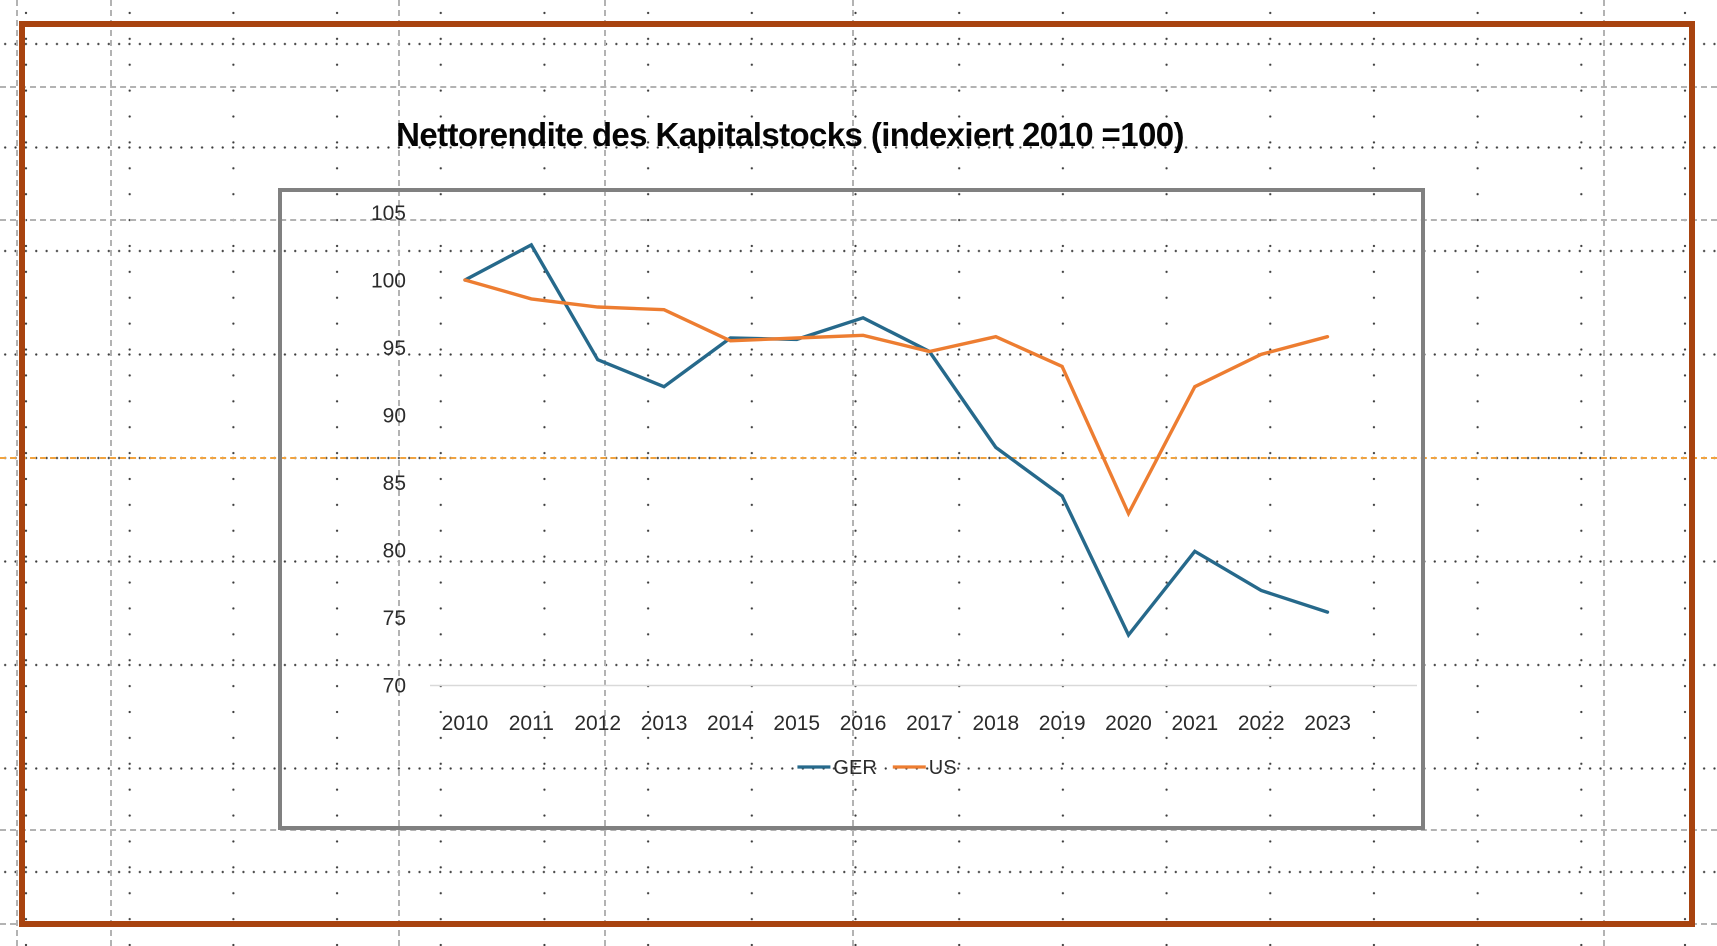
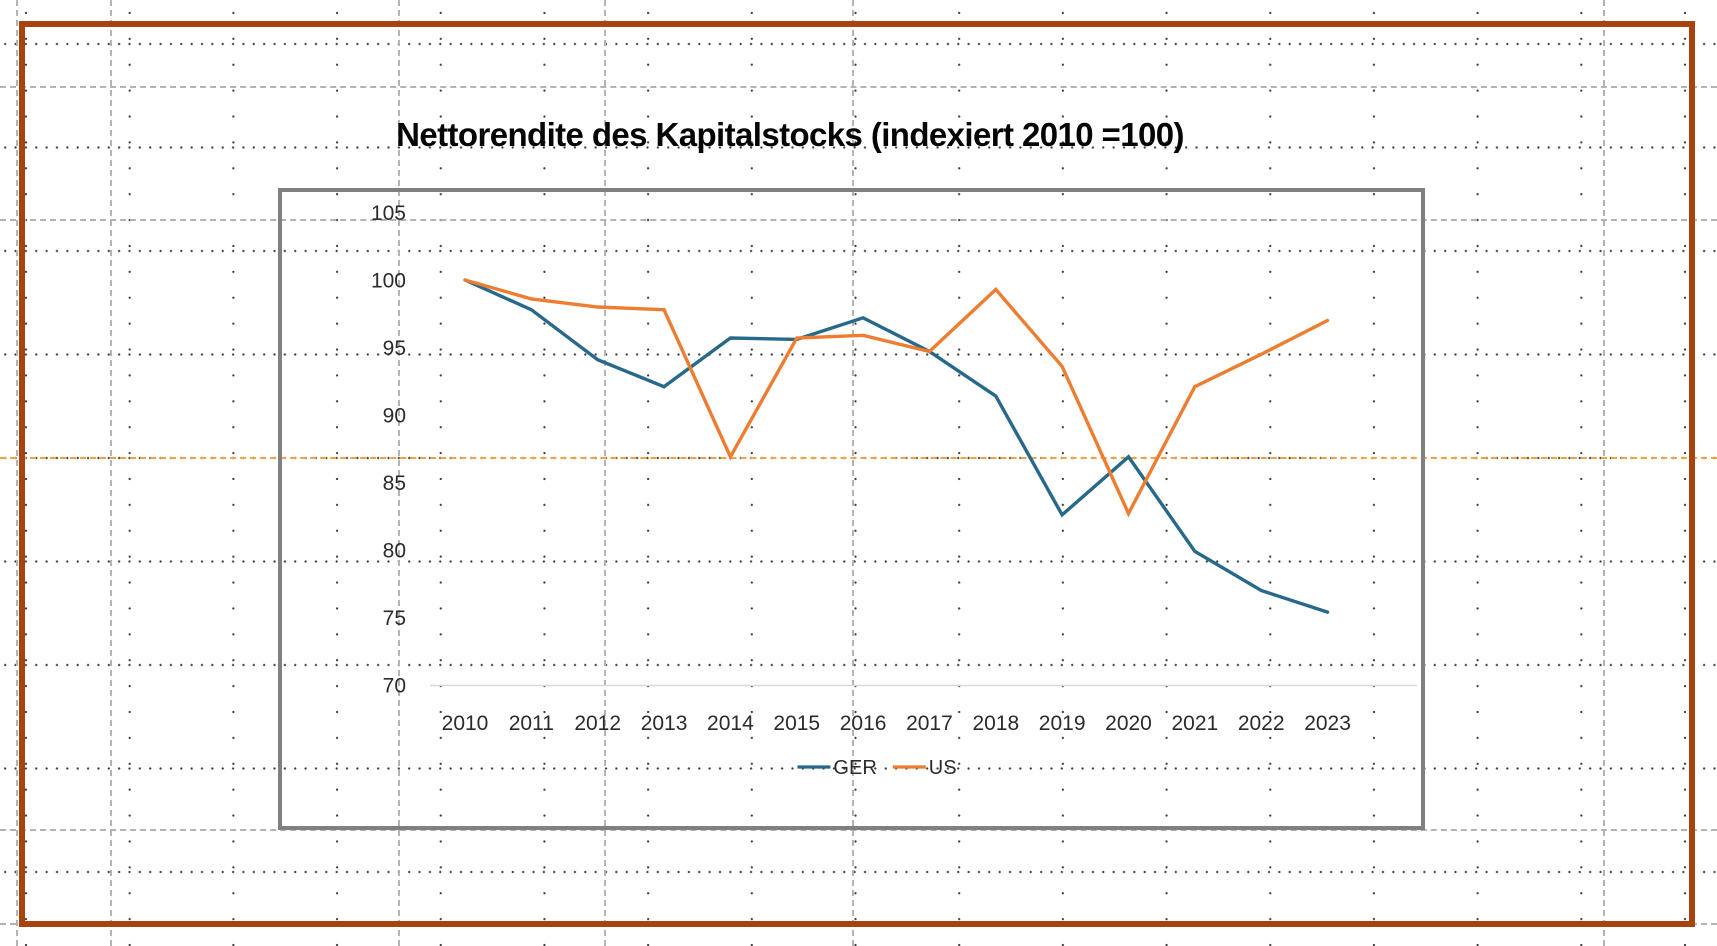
GER/2011: 102.6 -> 97.8
US/2014: 95.5 -> 86.9
GER/2018: 87.6 -> 91.4
US/2018: 95.8 -> 99.3
GER/2019: 84.0 -> 82.6
GER/2020: 73.7 -> 86.9
US/2023: 95.8 -> 97.0
